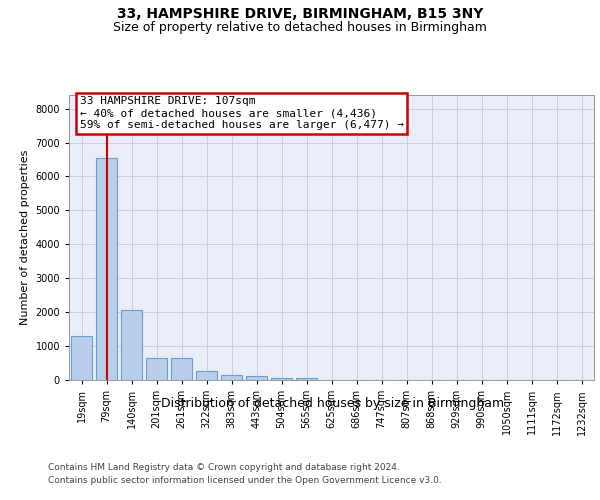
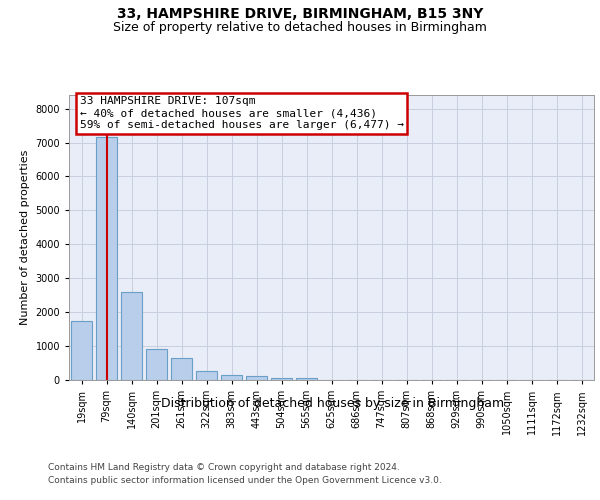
19sqm: 1310 -> 1750
79sqm: 6550 -> 7150
140sqm: 2070 -> 2600
201sqm: 640 -> 900
